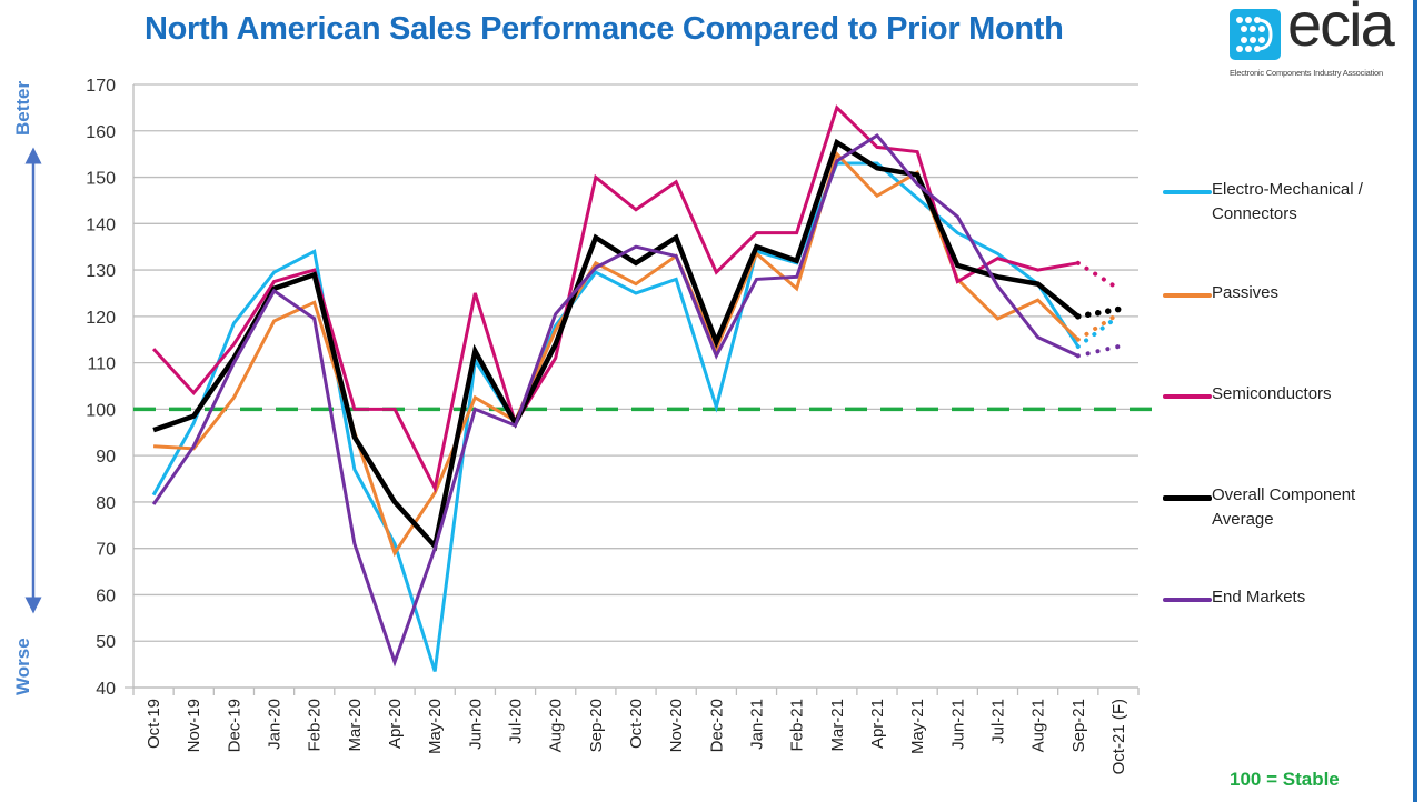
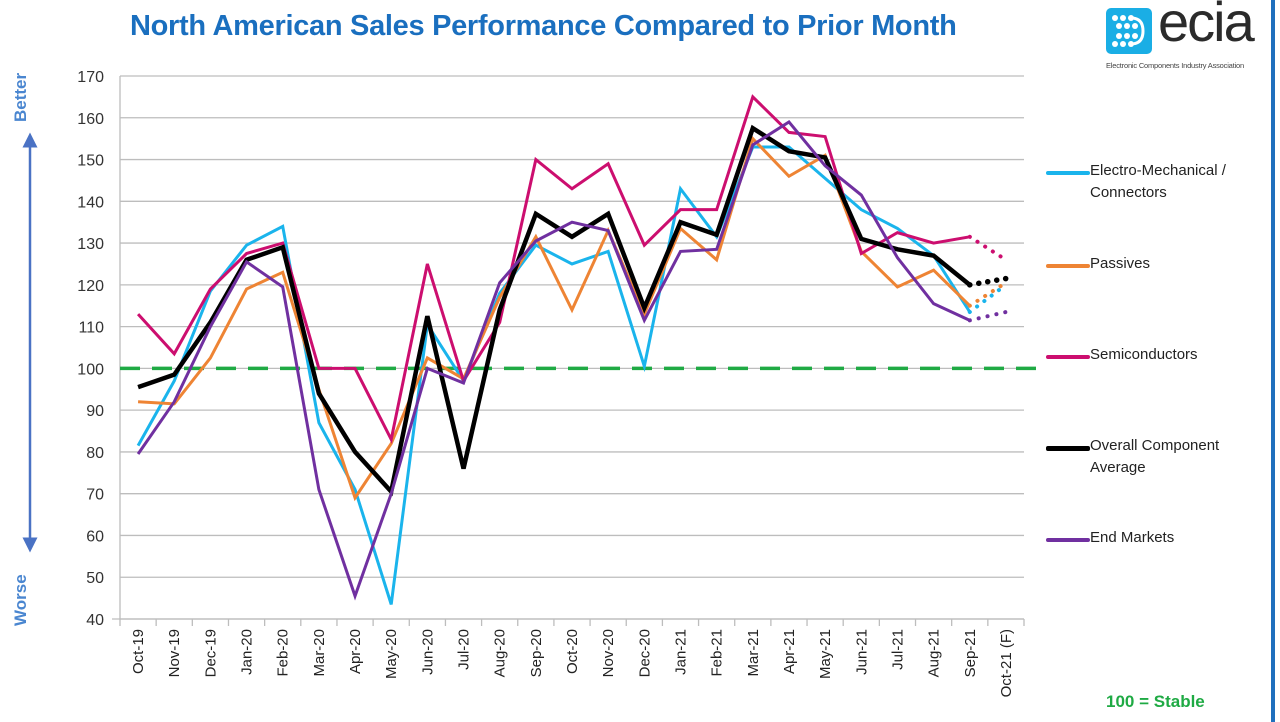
Semiconductors/Dec-19: 114 -> 119
Overall Component Average/Jul-20: 97 -> 76
Passives/Oct-20: 127 -> 114
Electro-Mechanical / Connectors/Jan-21: 134 -> 143
